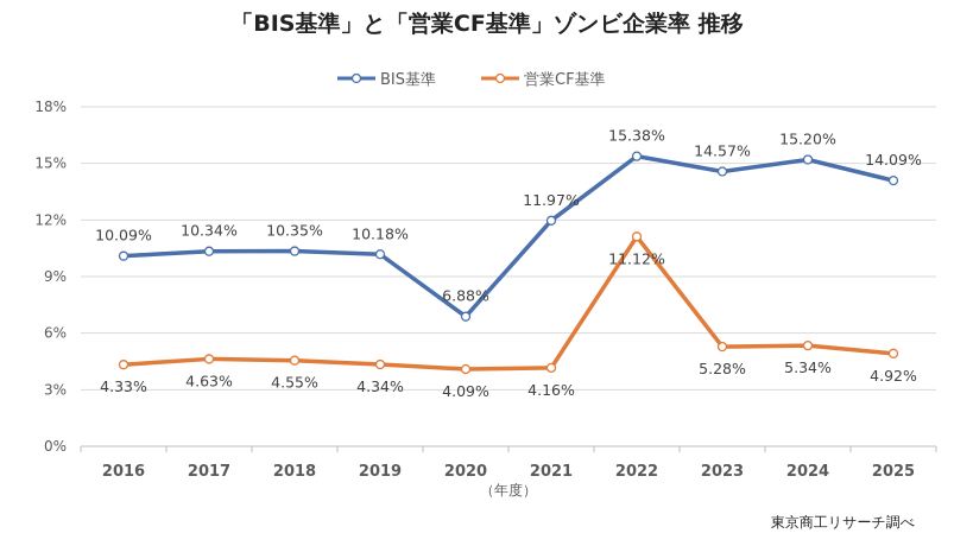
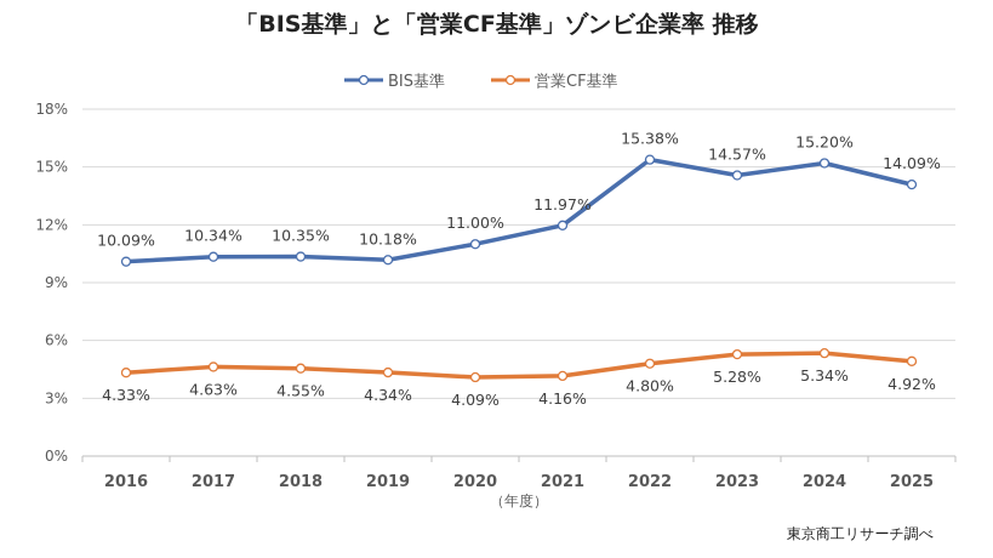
BIS基準/2020: 6.88% -> 11.00%
営業CF基準/2022: 11.12% -> 4.80%
